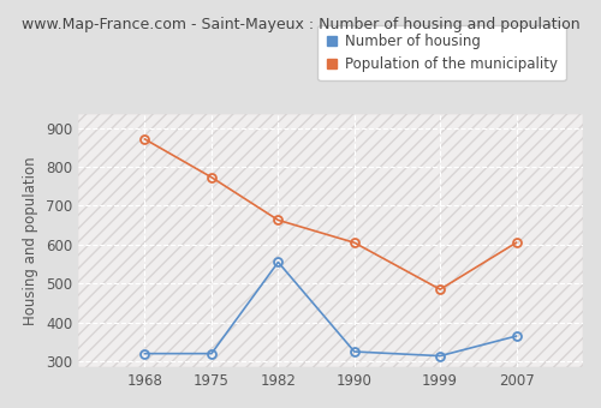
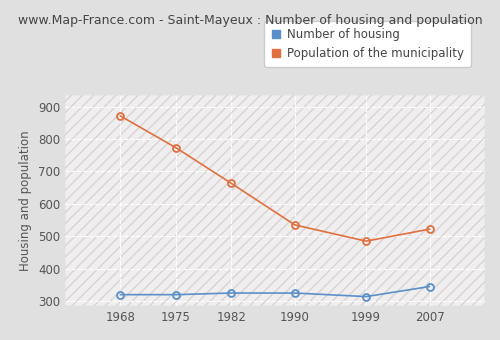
Number of housing/1982: 555 -> 325
Population of the municipality/1990: 605 -> 535
Number of housing/2007: 365 -> 345
Population of the municipality/2007: 605 -> 522
